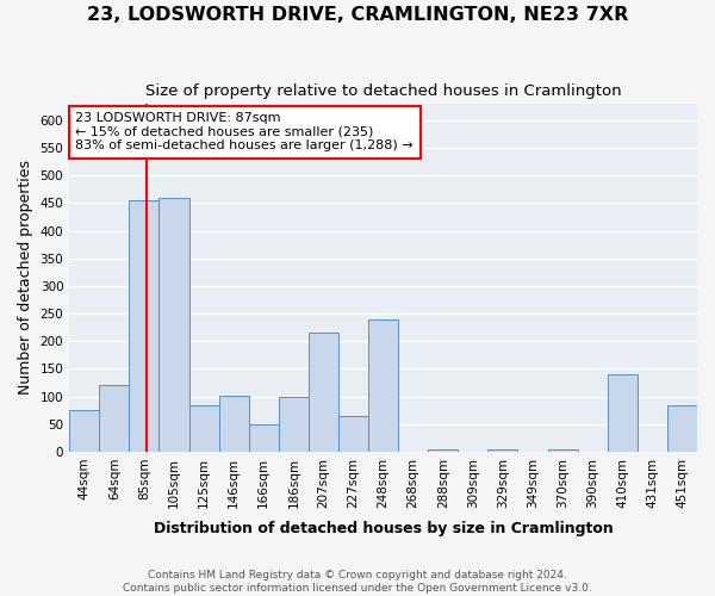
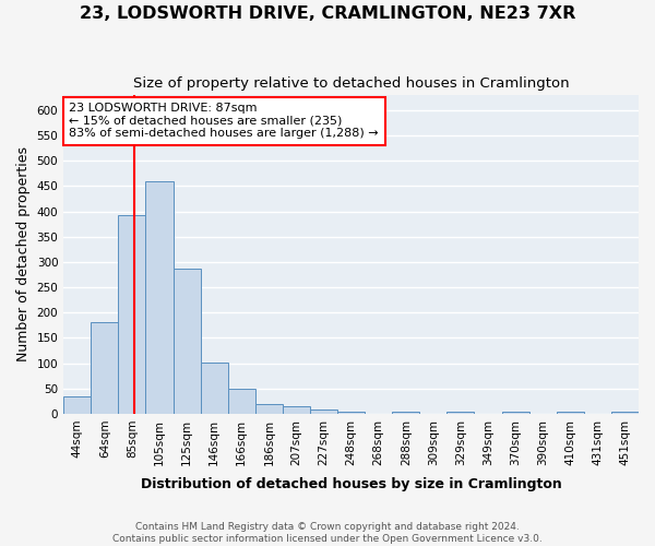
44sqm: 75 -> 35
64sqm: 120 -> 181
85sqm: 455 -> 392
125sqm: 85 -> 287
186sqm: 100 -> 20
207sqm: 215 -> 14
227sqm: 65 -> 9
248sqm: 240 -> 5
410sqm: 140 -> 5
451sqm: 85 -> 5
